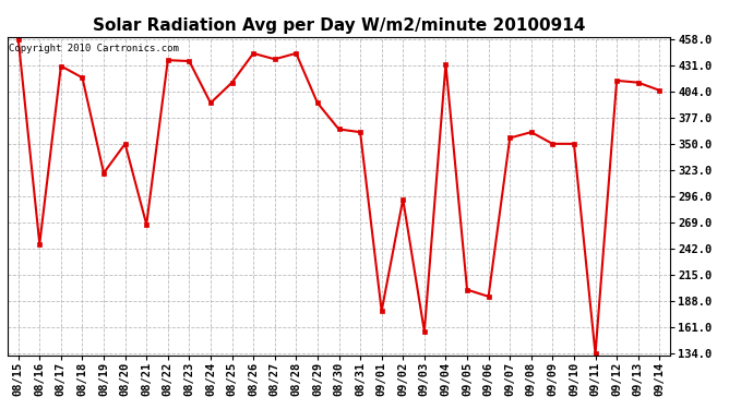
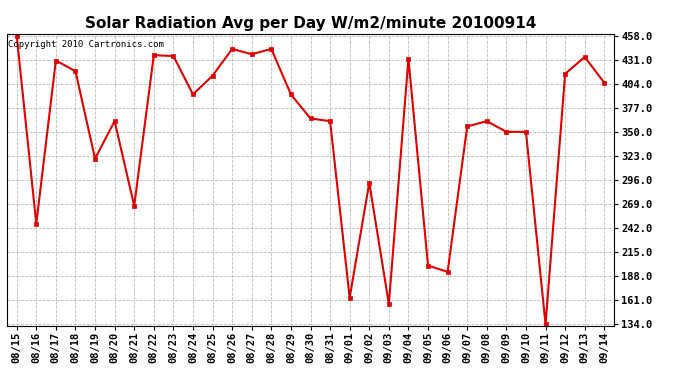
08/20: 350 -> 362
09/01: 178 -> 164
09/13: 413 -> 434
